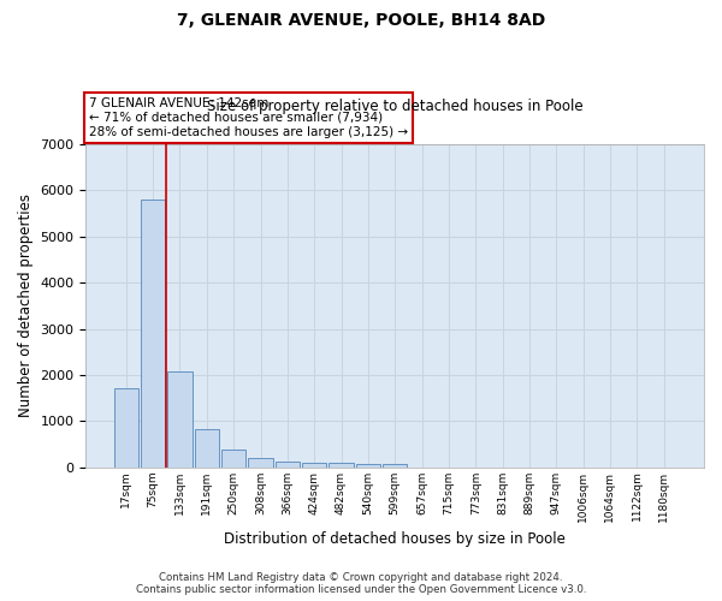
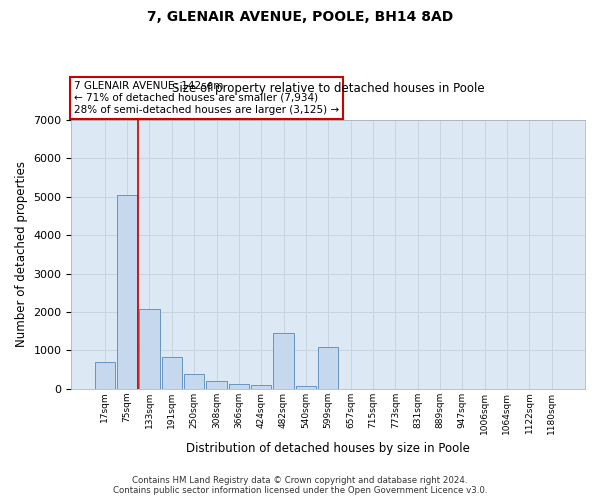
17sqm: 1720 -> 700
75sqm: 5790 -> 5050
482sqm: 100 -> 1450
599sqm: 60 -> 1100
